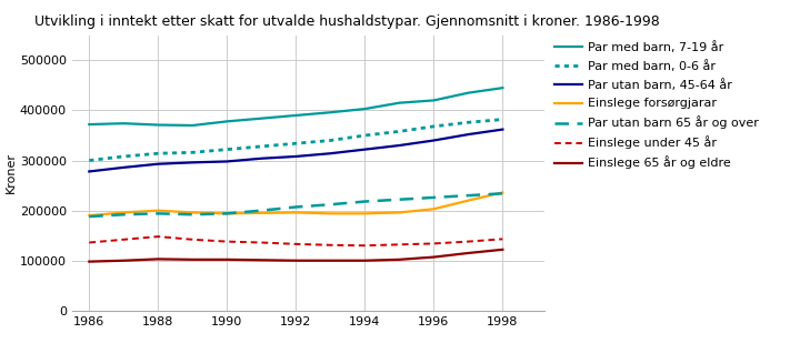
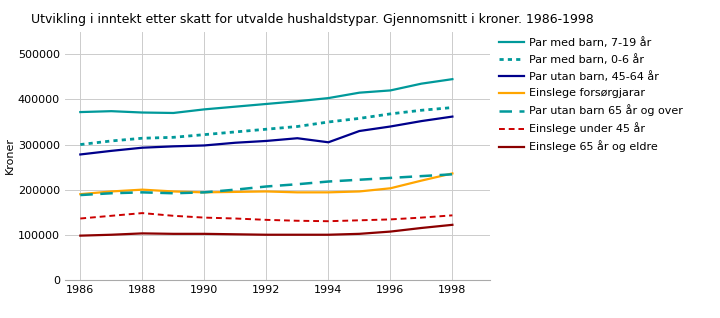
Par utan barn, 45-64 år/1994: 322000 -> 305000
